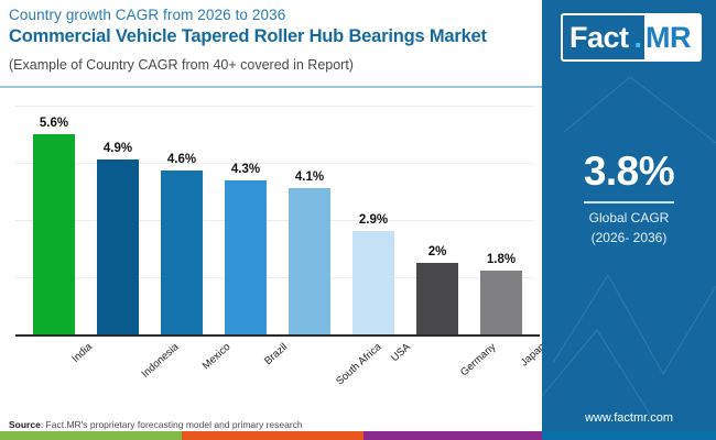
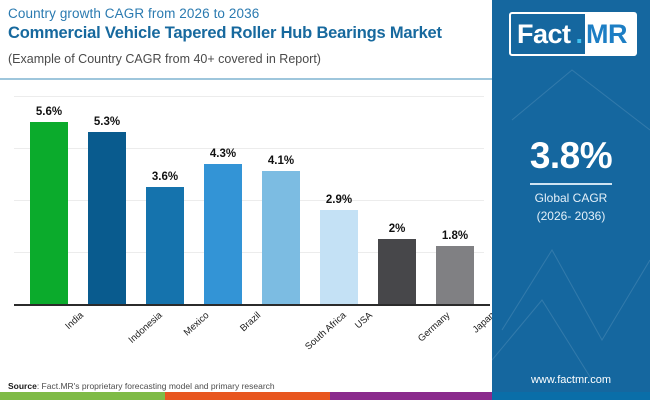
Indonesia: 4.9% -> 5.3%
Mexico: 4.6% -> 3.6%
